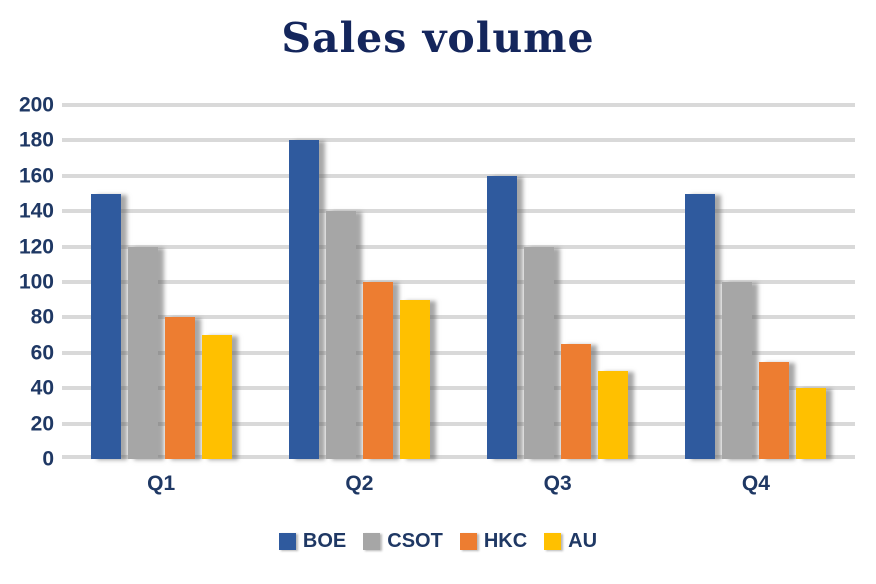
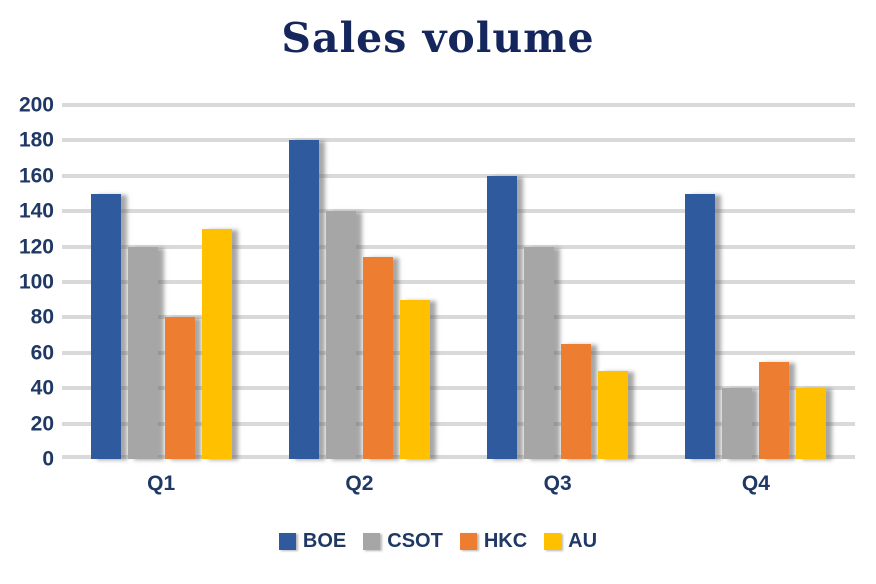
AU/Q1: 70 -> 130
HKC/Q2: 100 -> 114
CSOT/Q4: 100 -> 40
